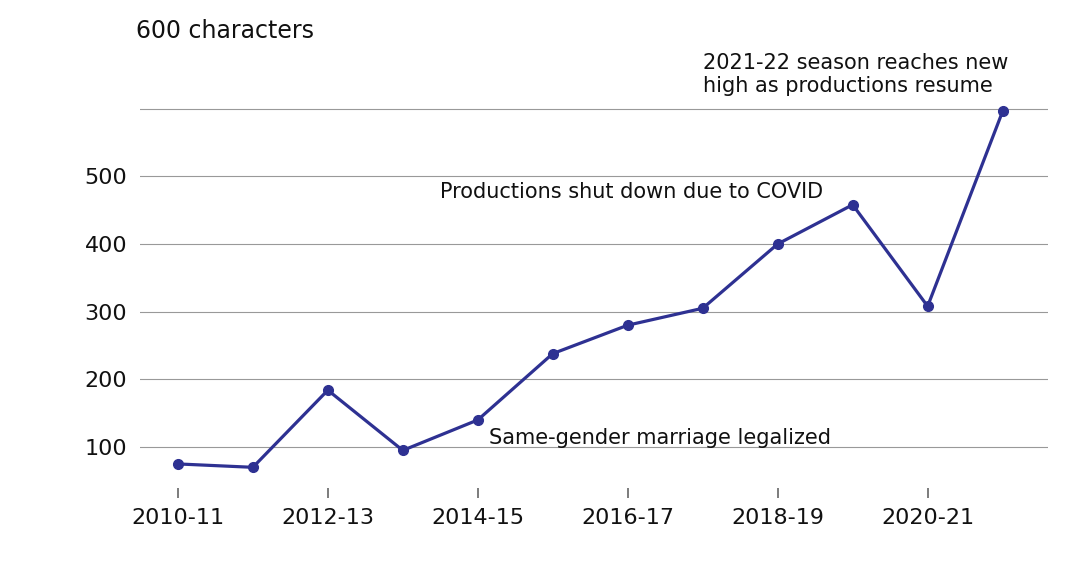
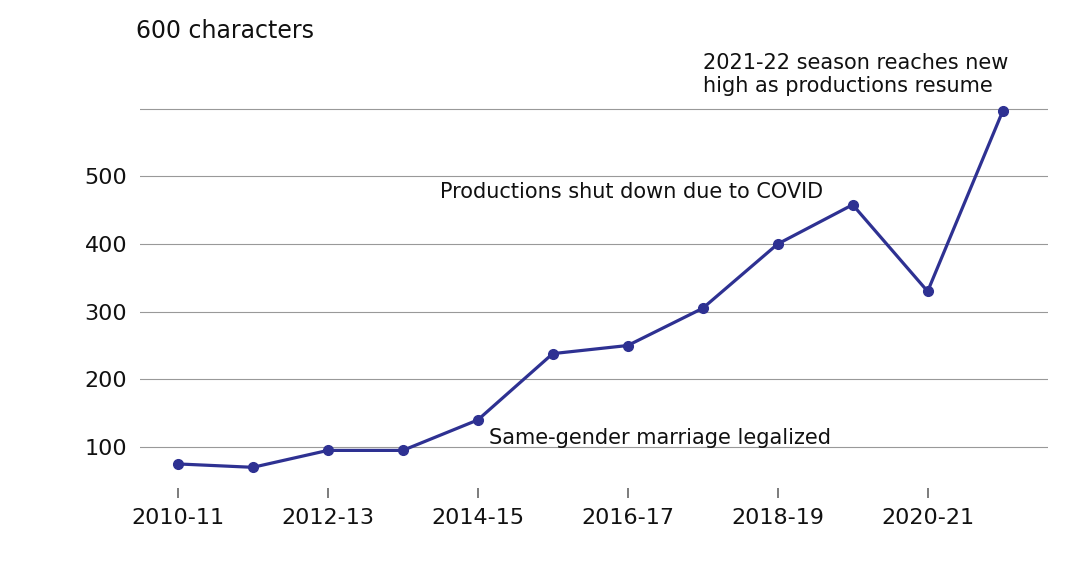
2012-13: 184 -> 95
2016-17: 280 -> 250
2020-21: 308 -> 330
